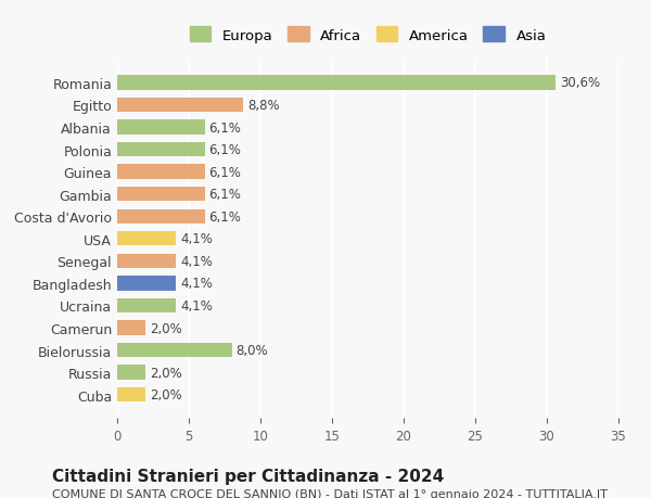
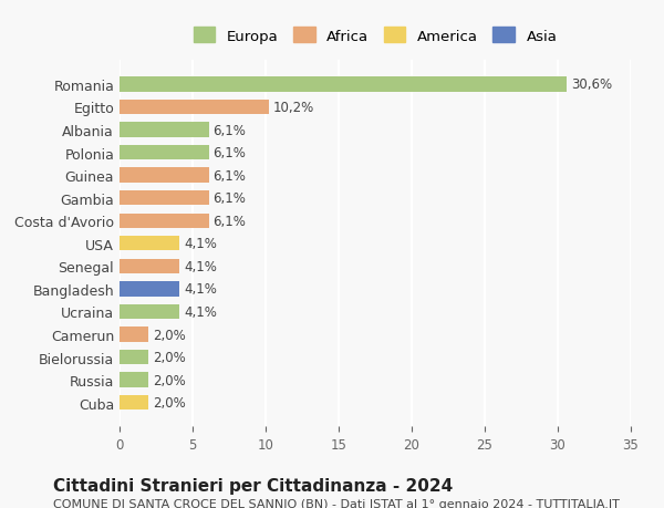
Egitto: 8,8% -> 10,2%
Bielorussia: 8,0% -> 2,0%
